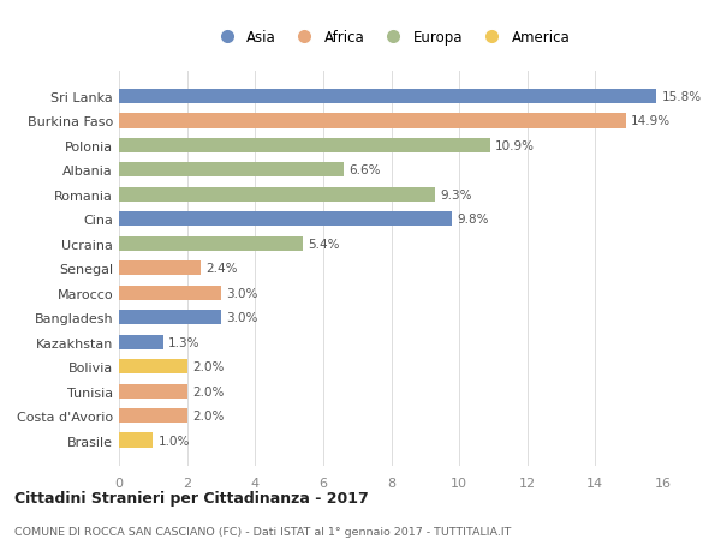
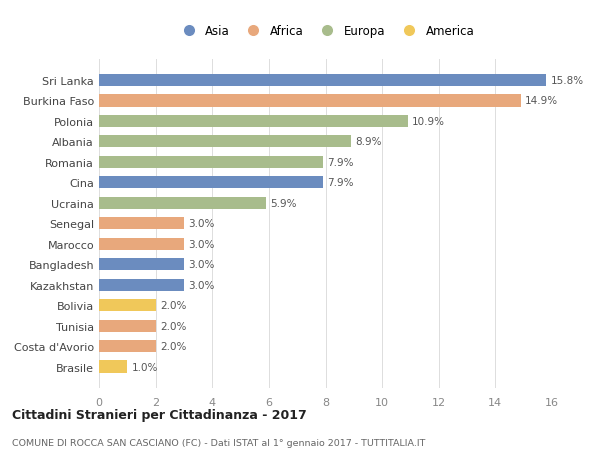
Albania: 6.6% -> 8.9%
Romania: 9.3% -> 7.9%
Cina: 9.8% -> 7.9%
Ucraina: 5.4% -> 5.9%
Senegal: 2.4% -> 3.0%
Kazakhstan: 1.3% -> 3.0%
